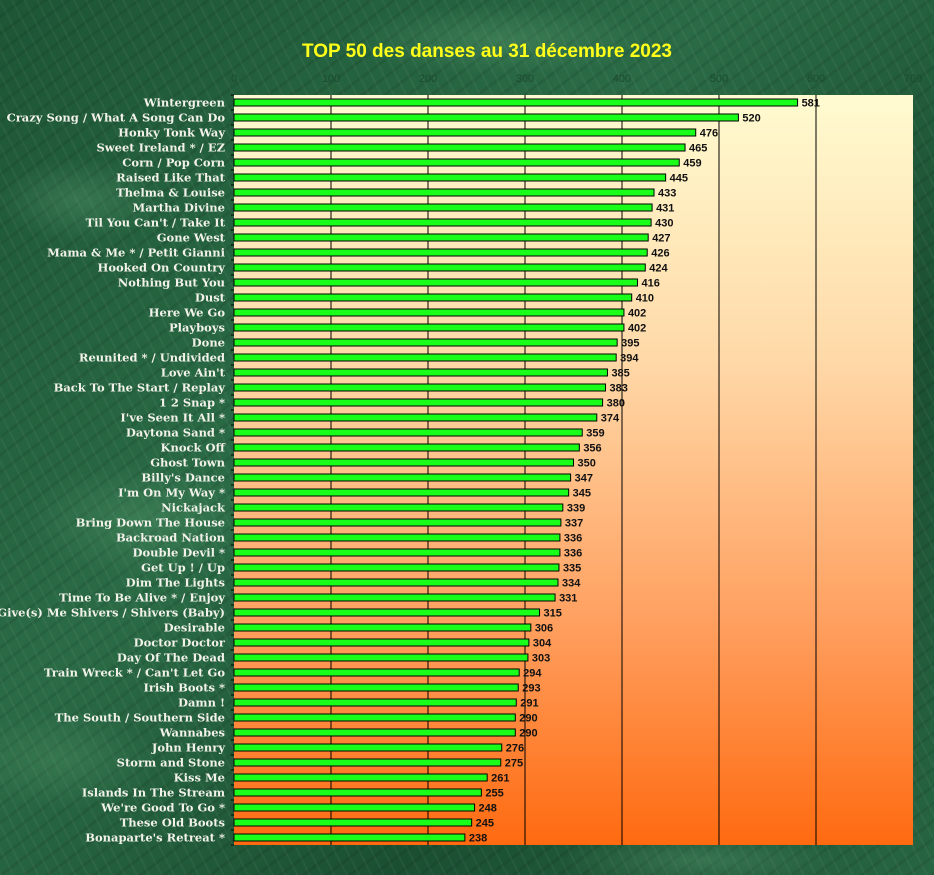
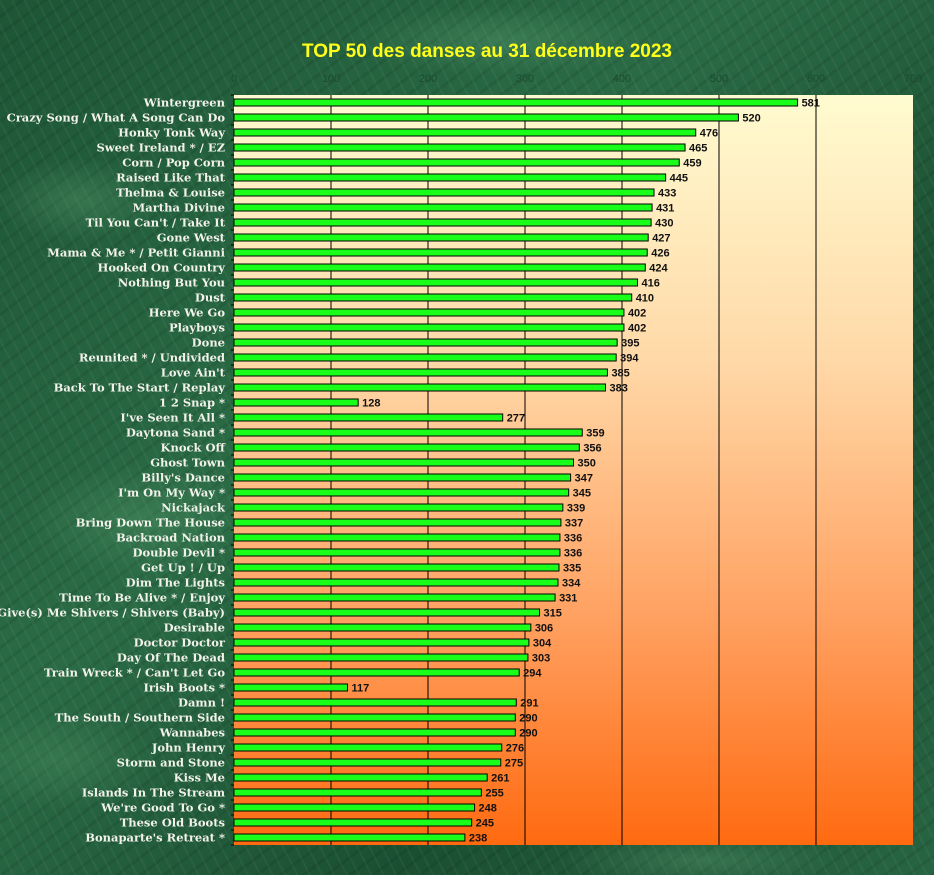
1 2 Snap *: 380 -> 128
I've Seen It All *: 374 -> 277
Irish Boots *: 293 -> 117
